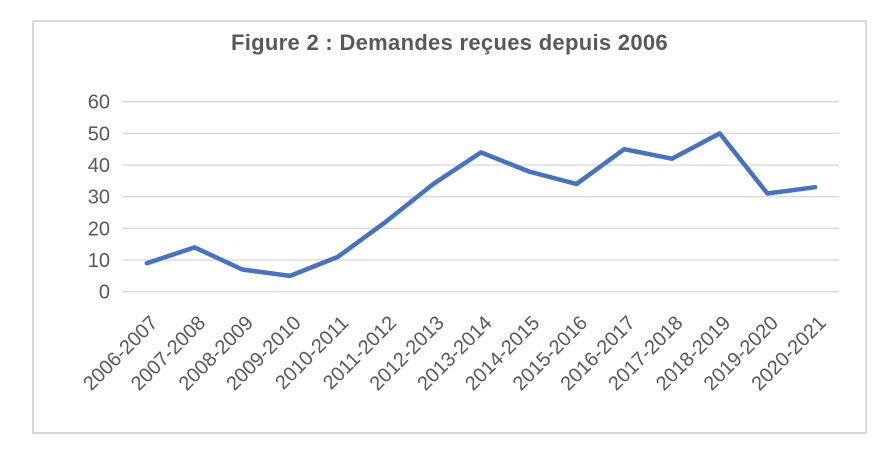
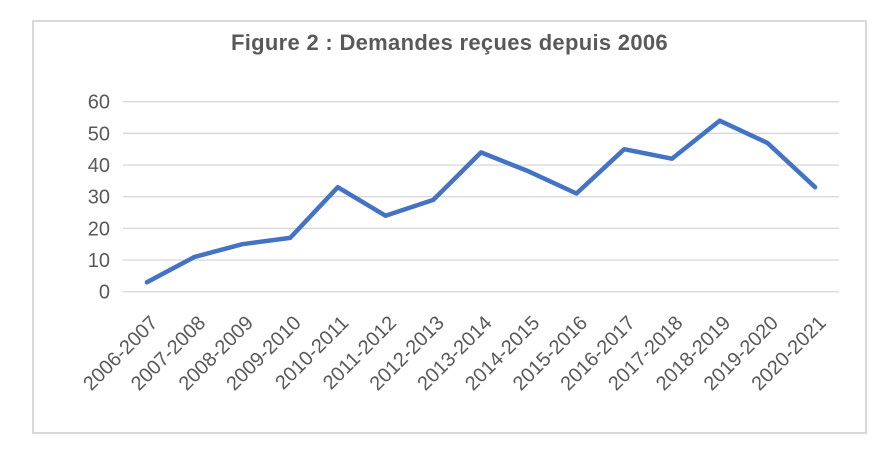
2006-2007: 9 -> 3
2007-2008: 14 -> 11
2008-2009: 7 -> 15
2009-2010: 5 -> 17
2010-2011: 11 -> 33
2011-2012: 22 -> 24
2012-2013: 34 -> 29
2015-2016: 34 -> 31
2018-2019: 50 -> 54
2019-2020: 31 -> 47
